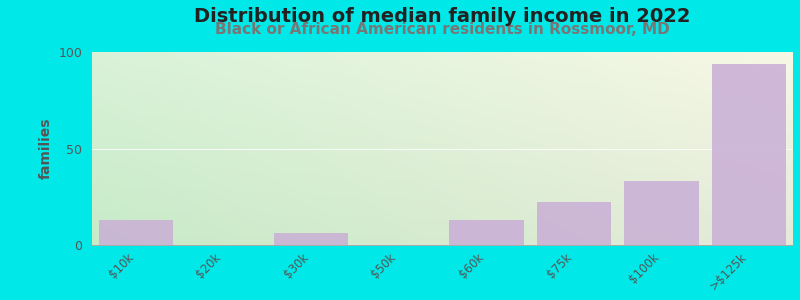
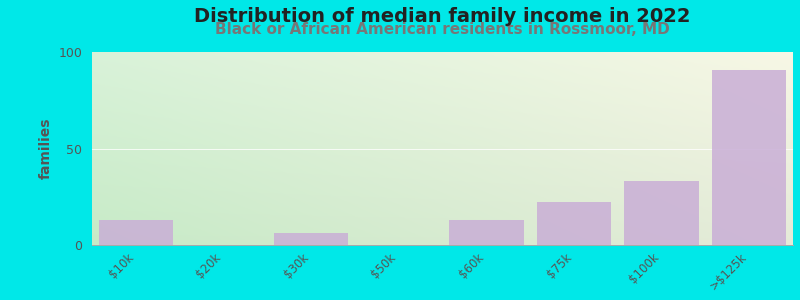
>$125k: 94 -> 91
